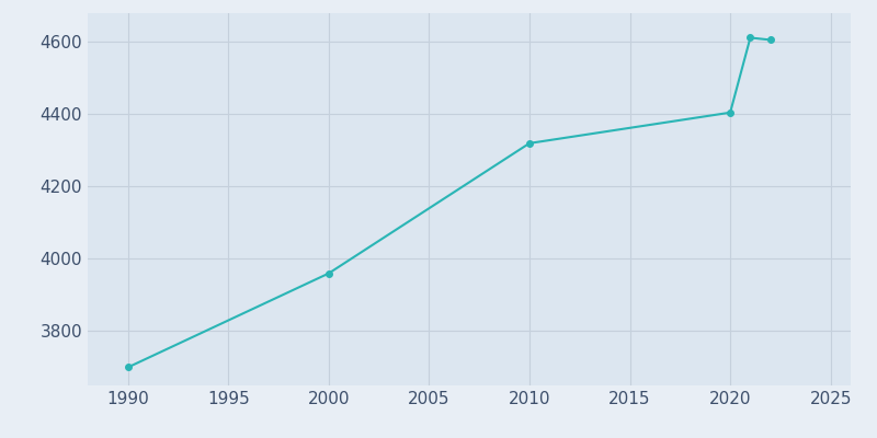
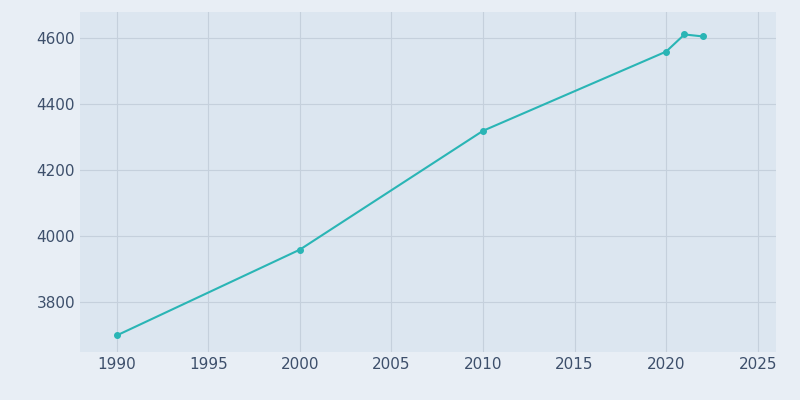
2020: 4405 -> 4560
